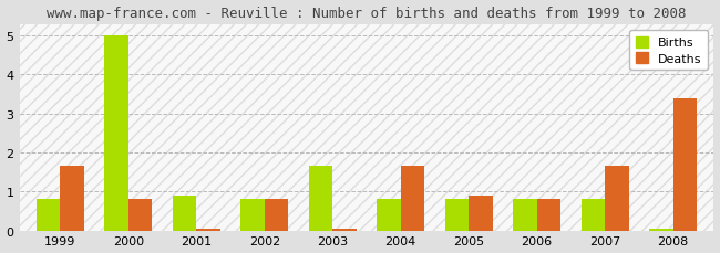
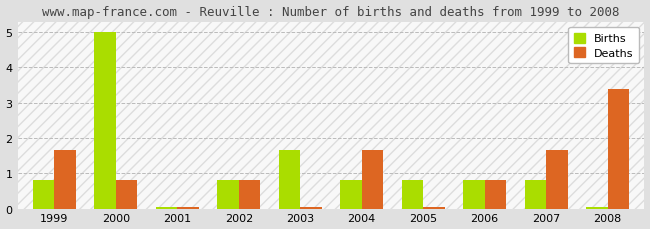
Births/2001: 0.90 -> 0.05
Deaths/2005: 0.90 -> 0.05
